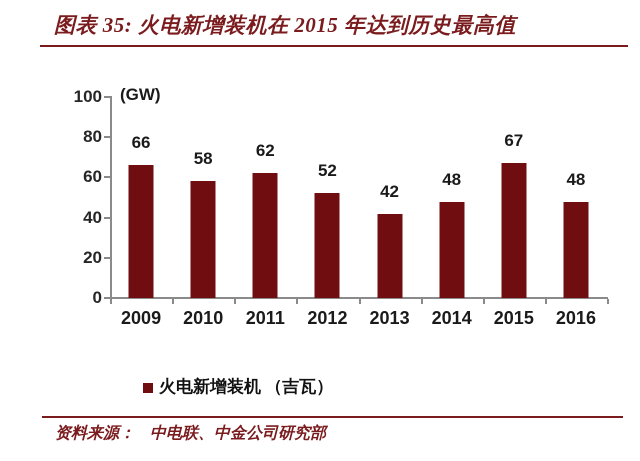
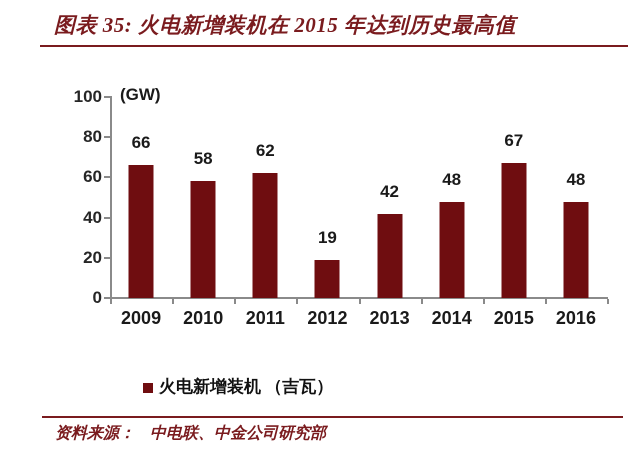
2012: 52 -> 19
